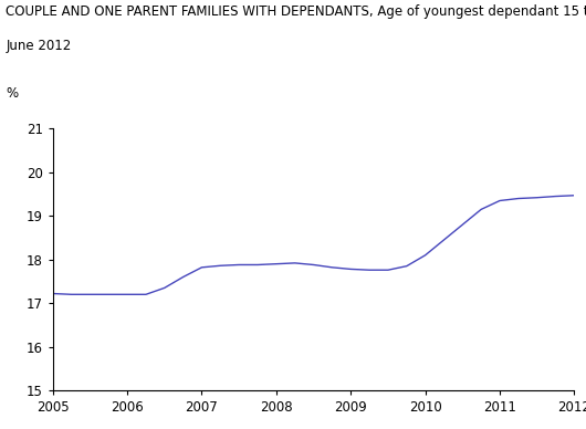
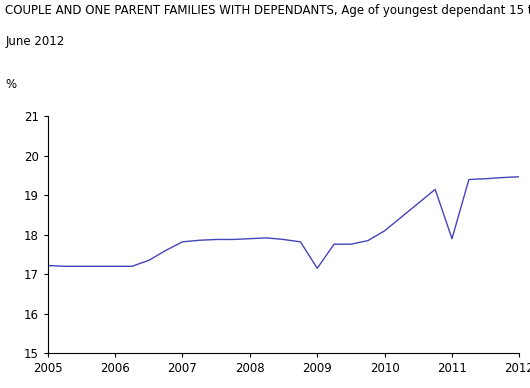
2009: 17.78 -> 17.15
2011: 19.35 -> 17.90
